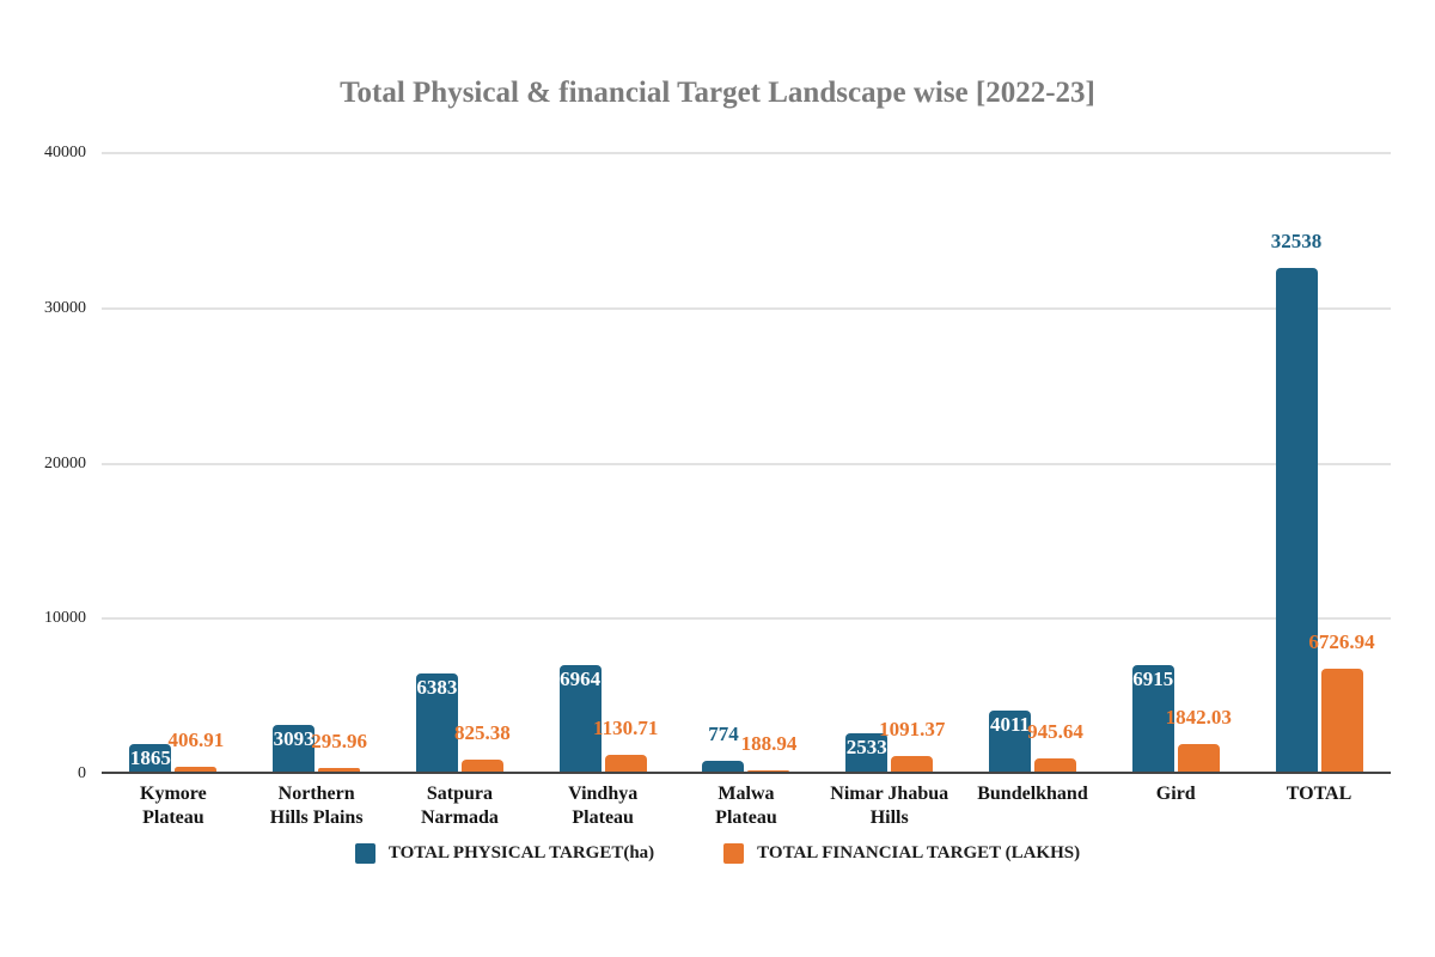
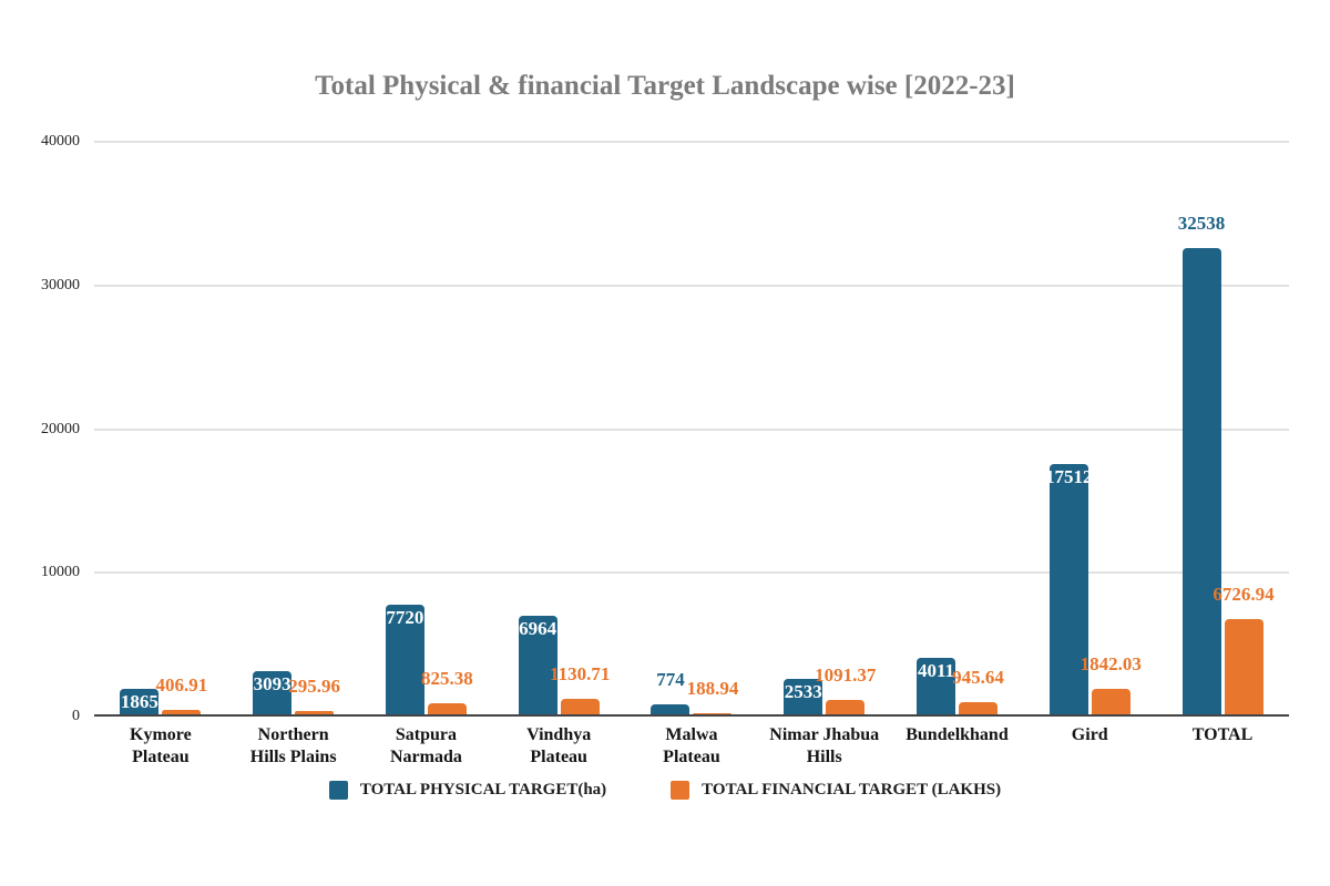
TOTAL PHYSICAL TARGET(ha)/Satpura Narmada: 6383 -> 7720
TOTAL PHYSICAL TARGET(ha)/Gird: 6915 -> 17512
